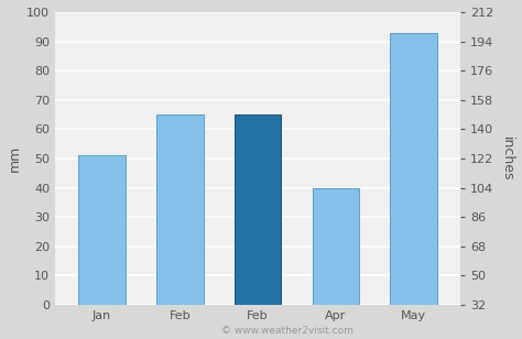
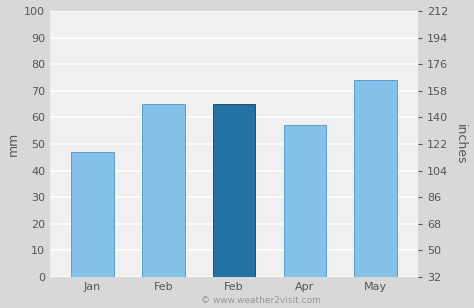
Jan: 51 -> 47
Apr: 40 -> 57
May: 93 -> 74
